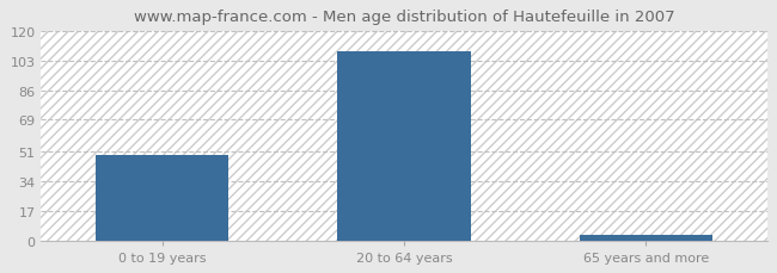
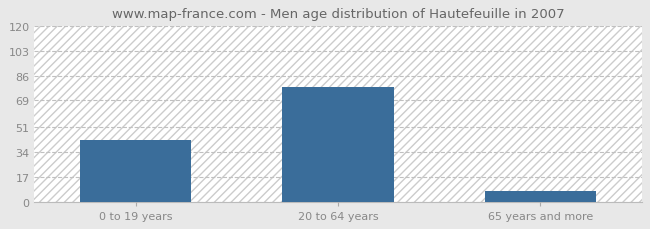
0 to 19 years: 49 -> 42
20 to 64 years: 108 -> 78
65 years and more: 3 -> 7
